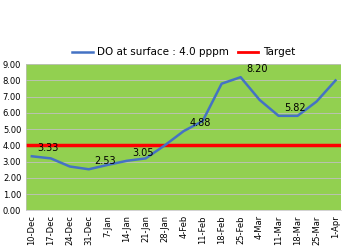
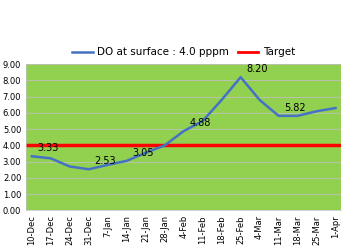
21-Jan: 3.2 -> 3.5
18-Feb: 7.8 -> 6.8
25-Mar: 6.7 -> 6.1
1-Apr: 8.0 -> 6.3
